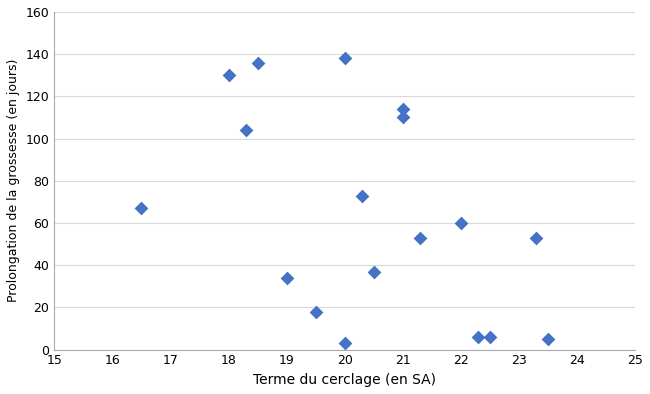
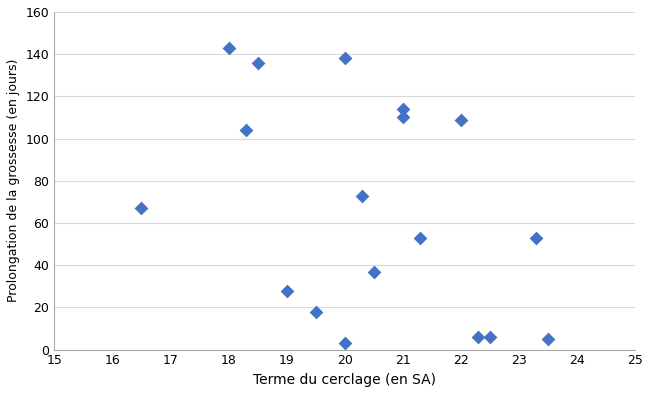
18: 130 -> 143
19: 34 -> 28
22: 60 -> 109
